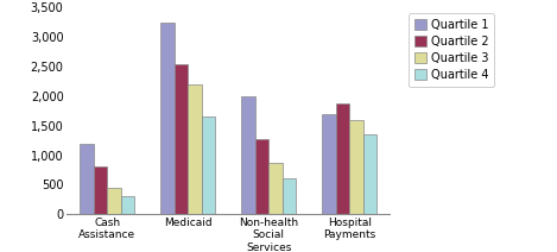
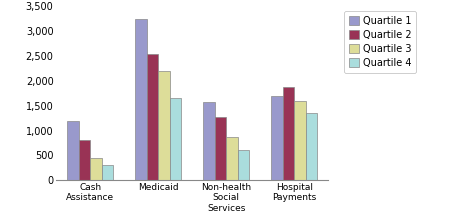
Quartile 1/Non-health Social Services: 2,000 -> 1,580
